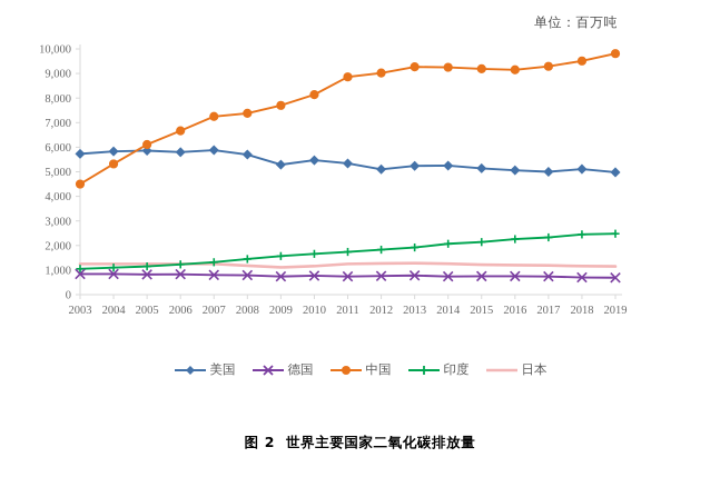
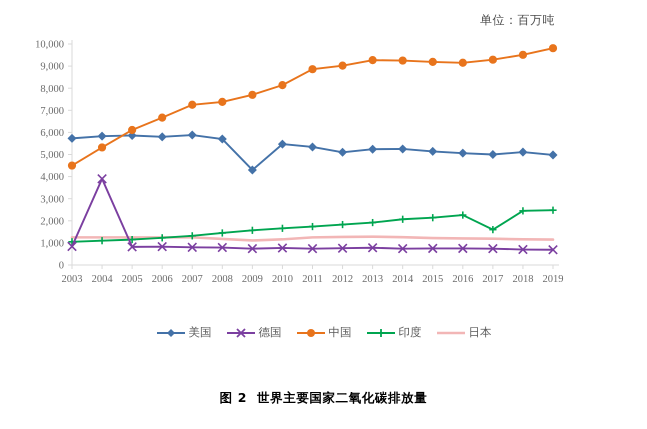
德国/2004: 800 -> 3900
美国/2009: 5300 -> 4300
印度/2017: 2300 -> 1600
